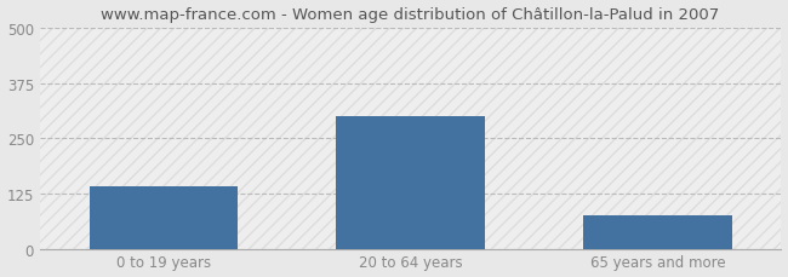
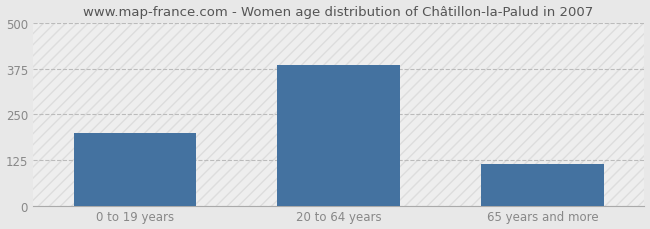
0 to 19 years: 140 -> 200
20 to 64 years: 300 -> 385
65 years and more: 75 -> 115
